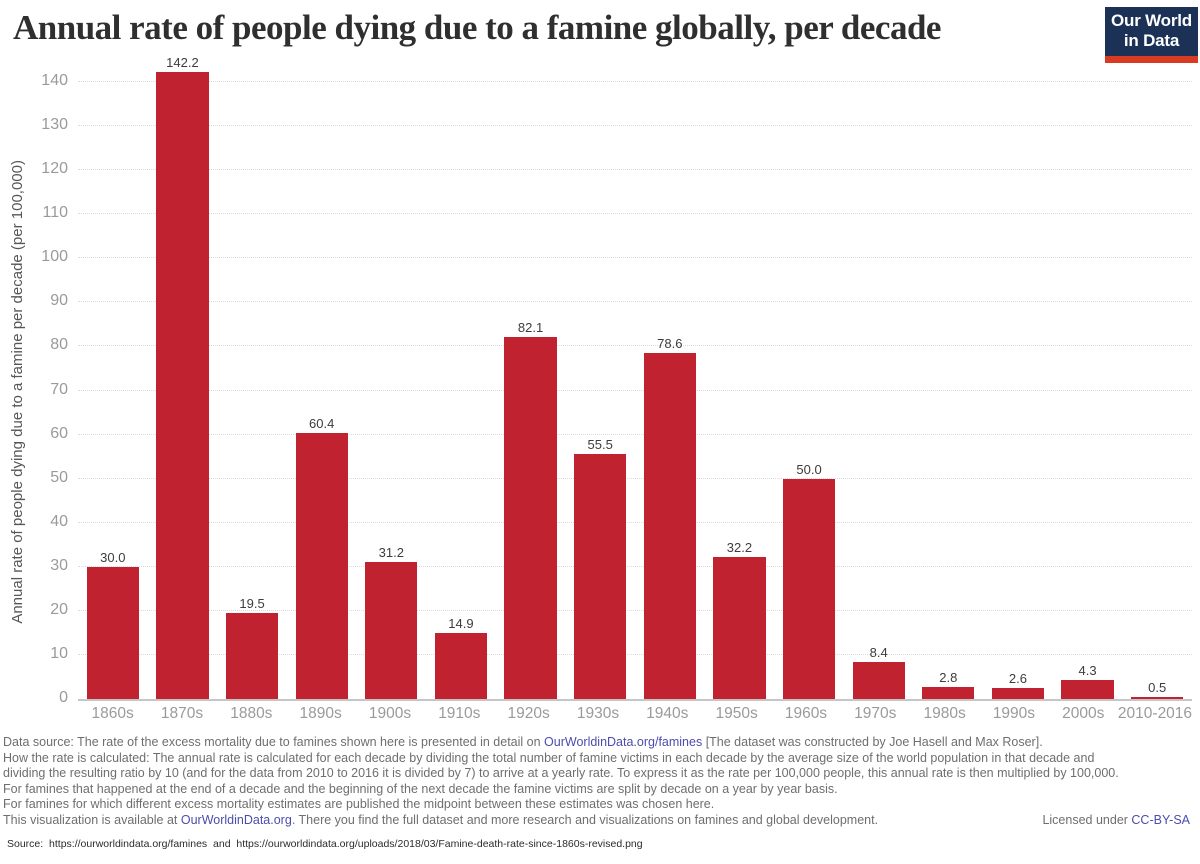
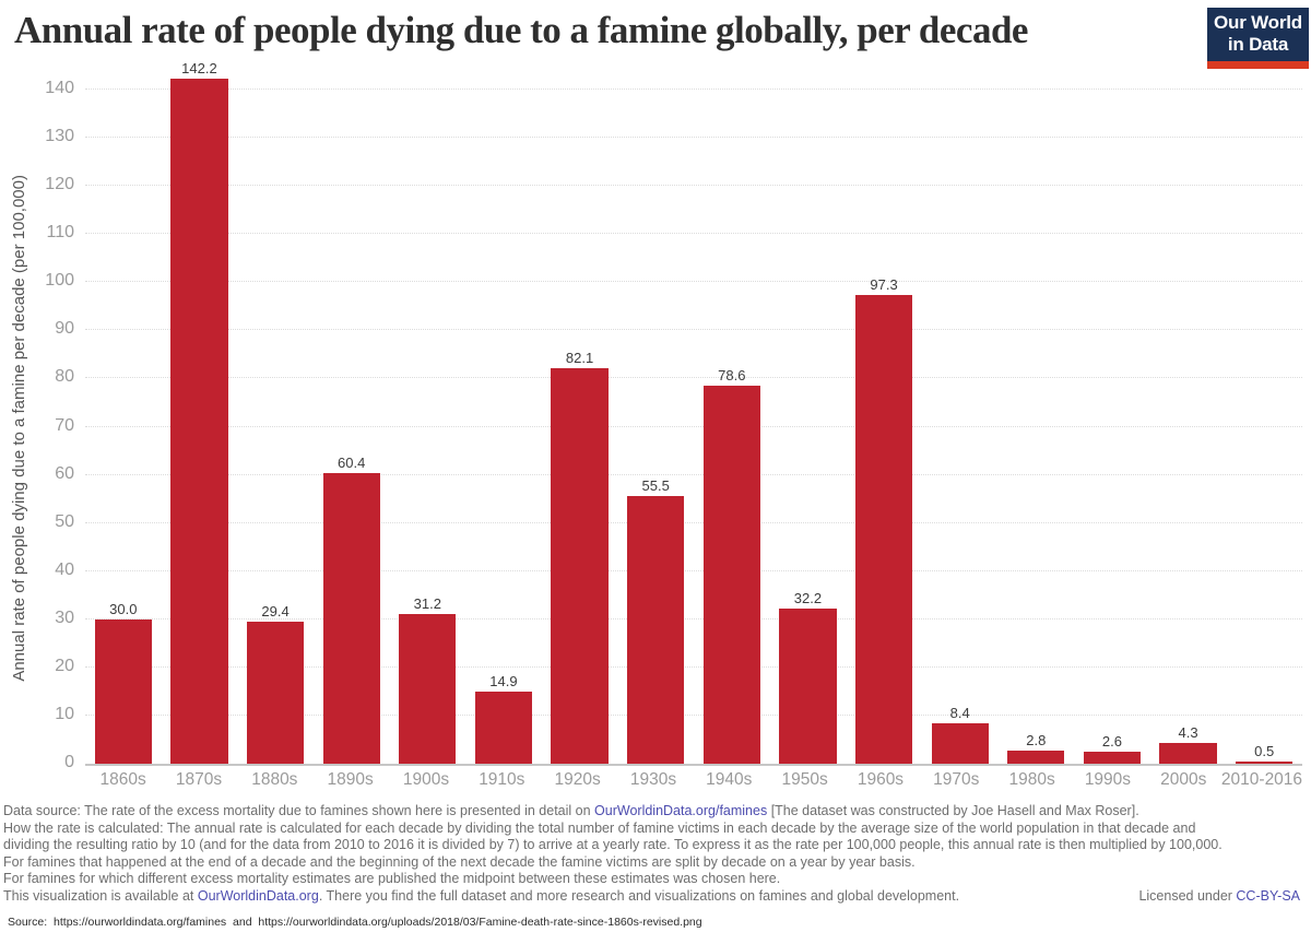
1880s: 19.5 -> 29.4
1960s: 50.0 -> 97.3
